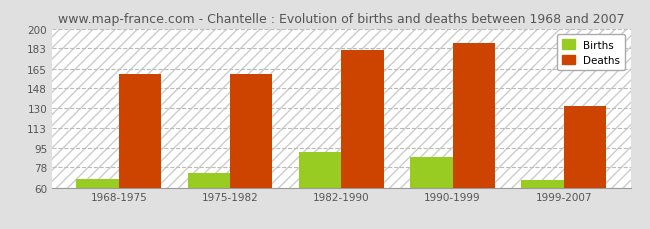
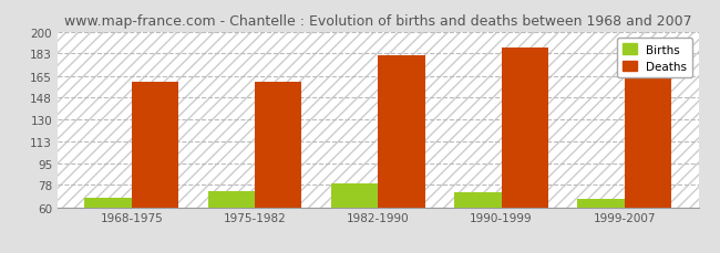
Births/1982-1990: 91 -> 79
Births/1990-1999: 87 -> 72
Deaths/1999-2007: 132 -> 165
